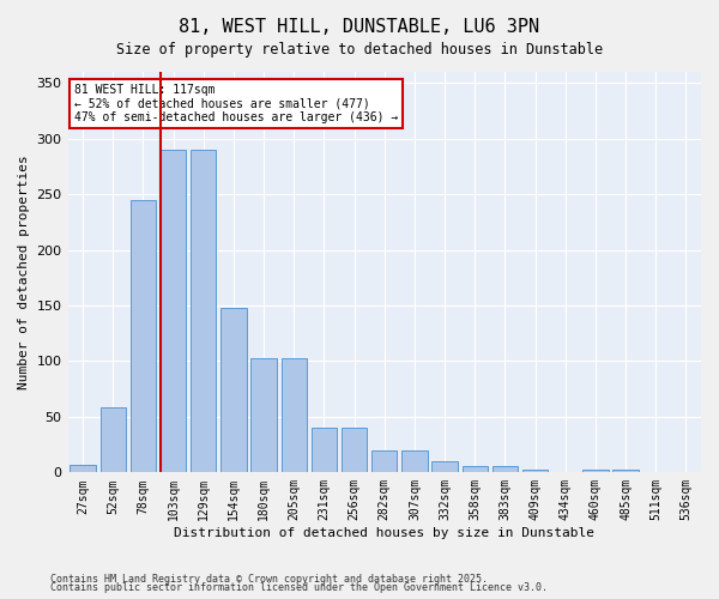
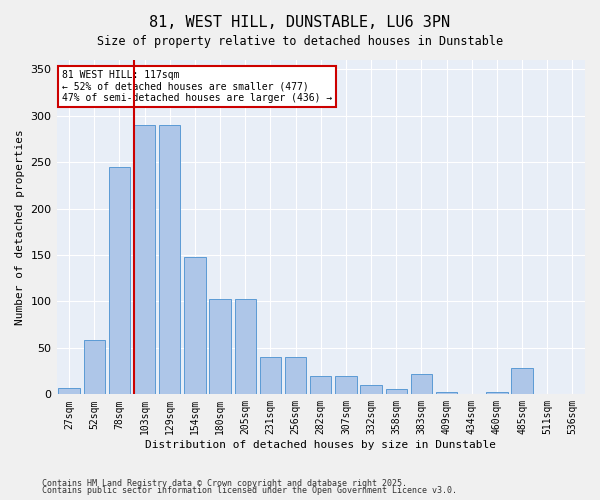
383sqm: 6 -> 22
485sqm: 3 -> 28
